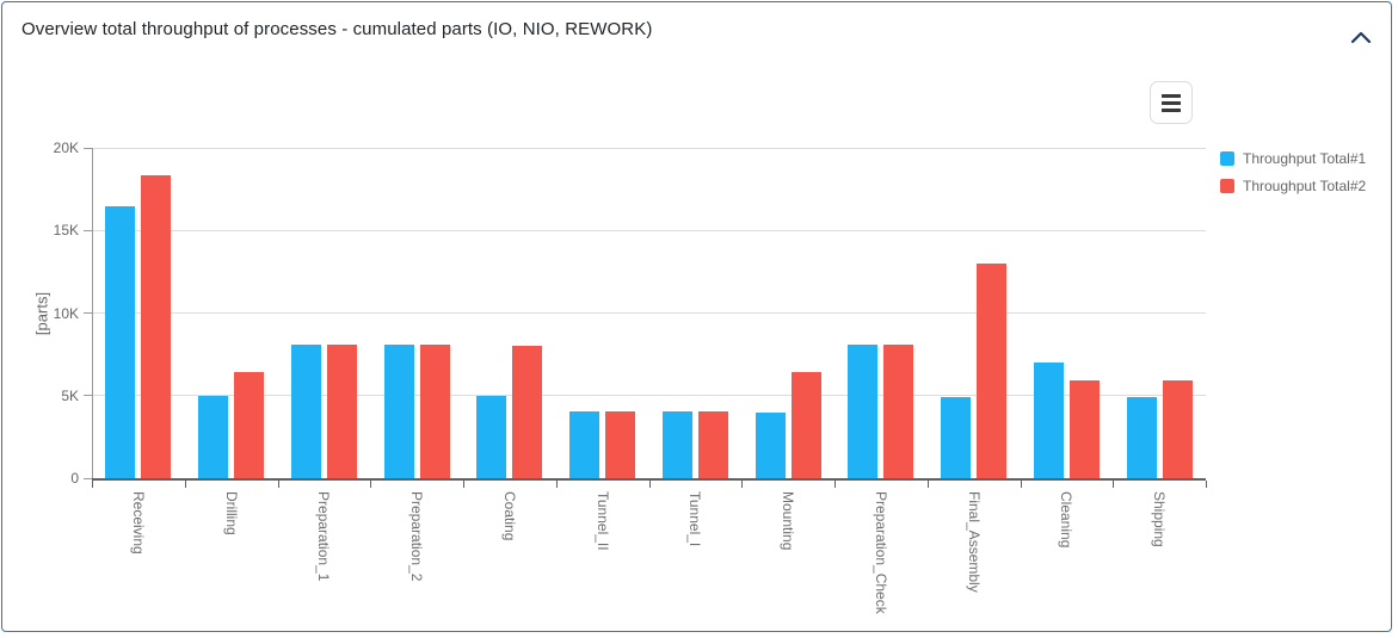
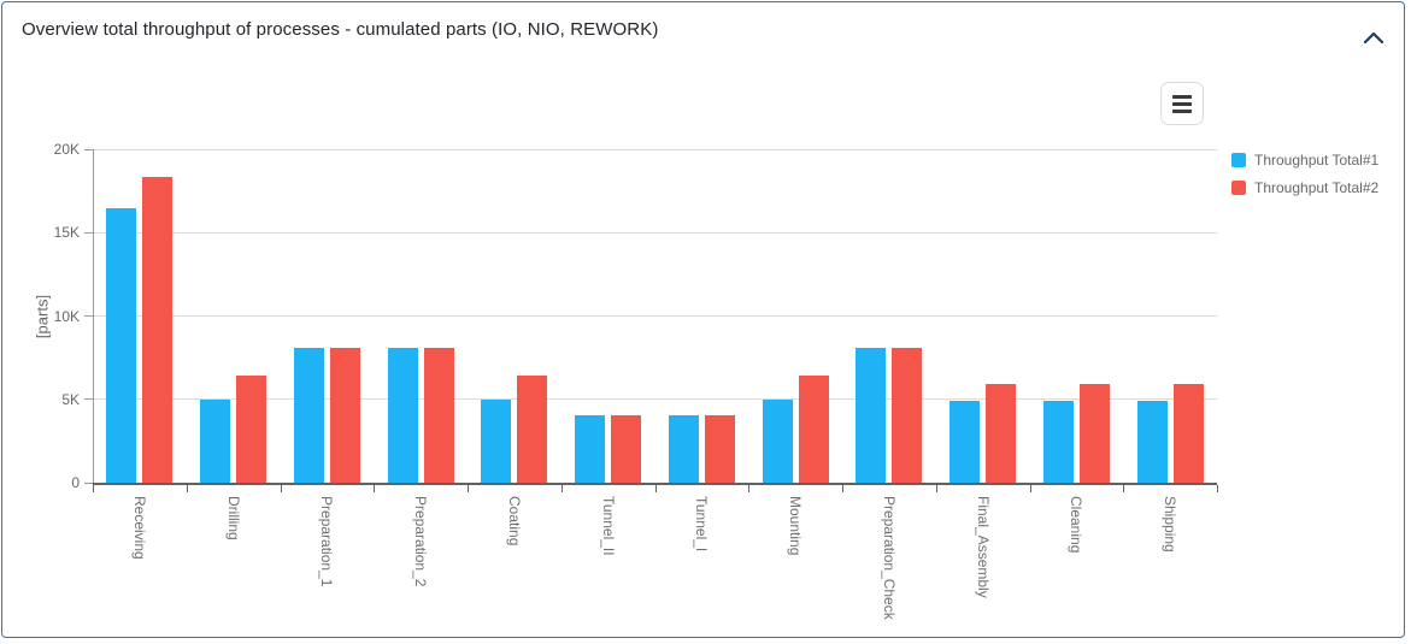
Throughput Total#2/Coating: 8.0K -> 6.4K
Throughput Total#1/Mounting: 4.0K -> 5.0K
Throughput Total#2/Final_Assembly: 13.0K -> 5.9K
Throughput Total#1/Cleaning: 7.0K -> 4.9K
